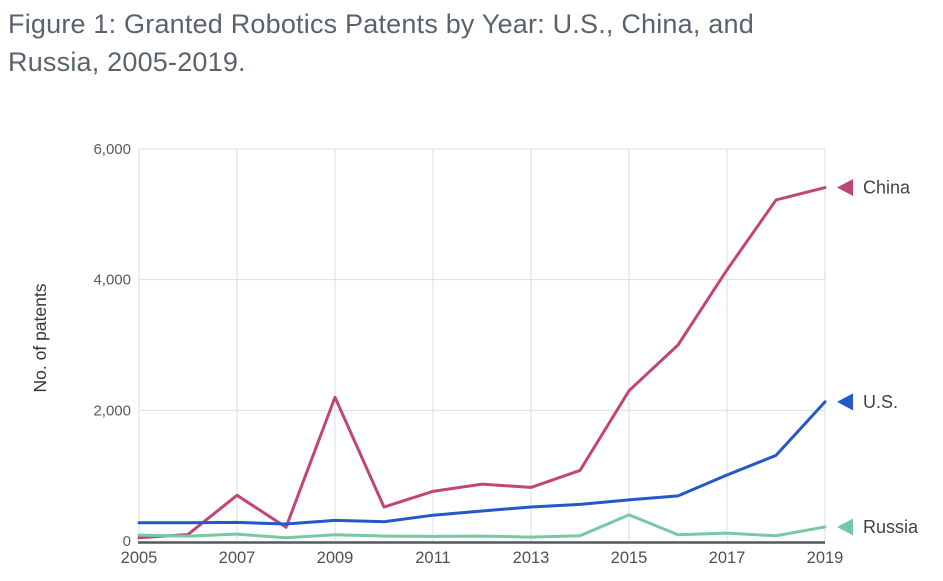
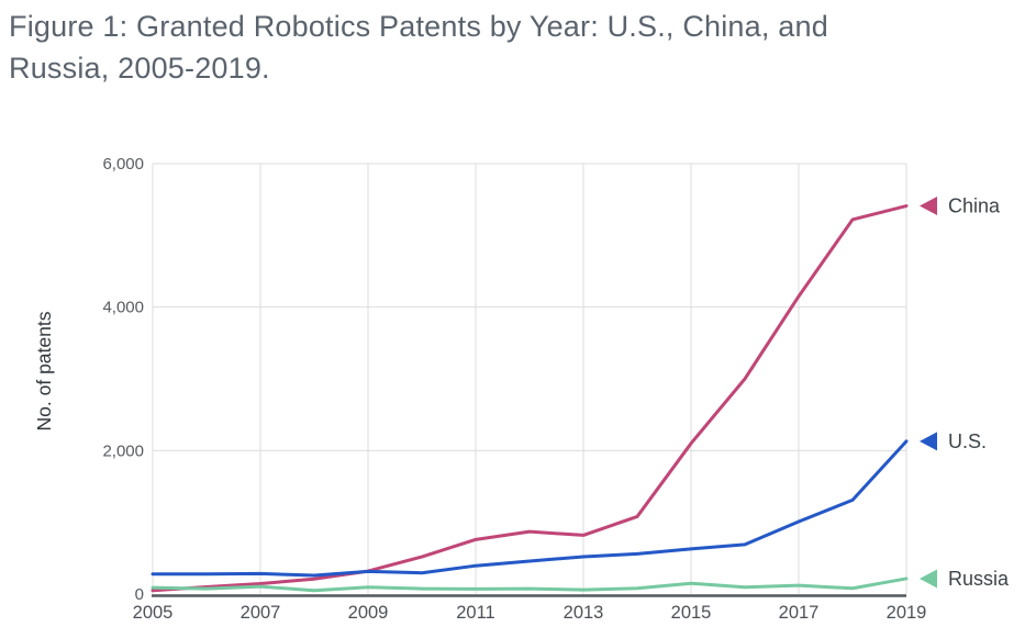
China/2007: 700 -> 100
China/2009: 2200 -> 300
China/2015: 2300 -> 2100
Russia/2015: 400 -> 200
